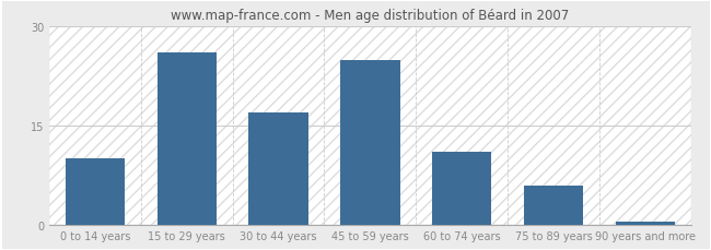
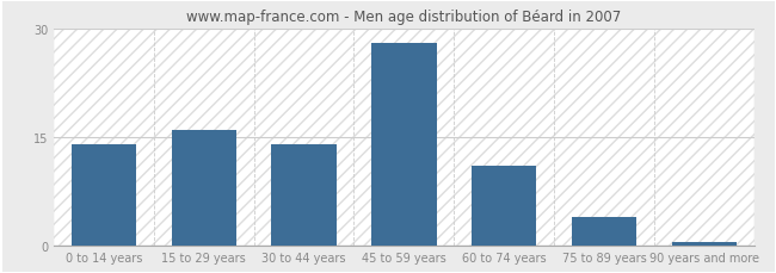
0 to 14 years: 10.0 -> 14.0
15 to 29 years: 26.0 -> 16.0
30 to 44 years: 17.0 -> 14.0
45 to 59 years: 25.0 -> 28.0
75 to 89 years: 6.0 -> 4.0
